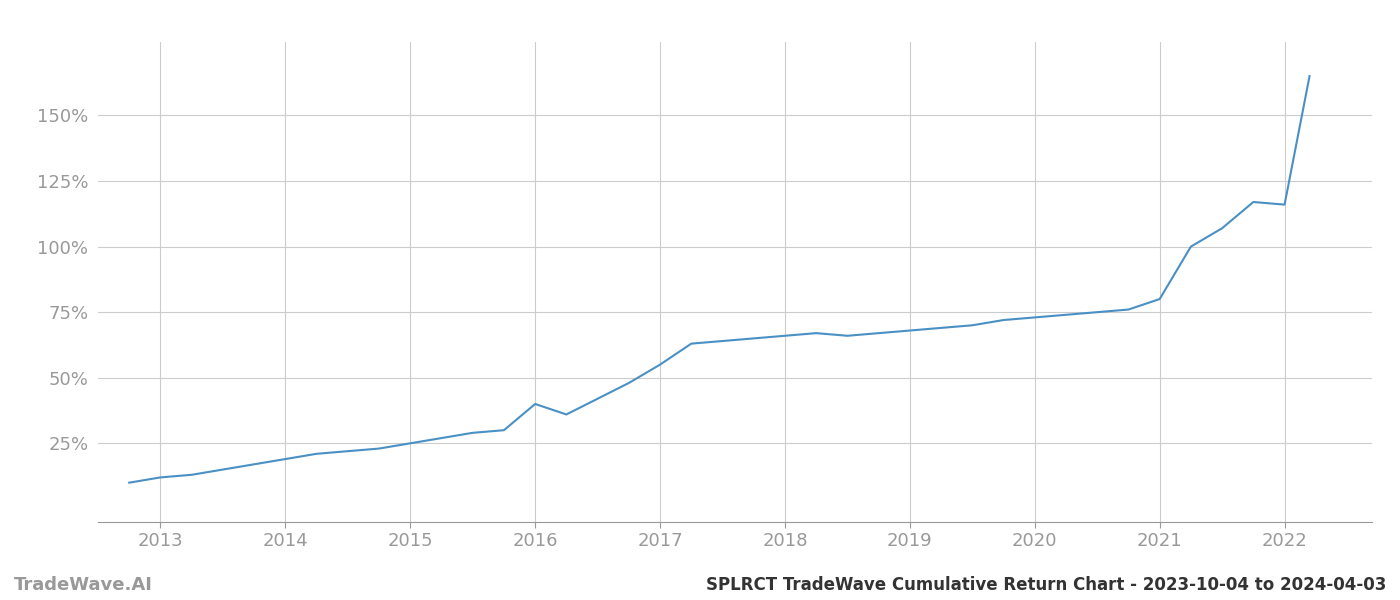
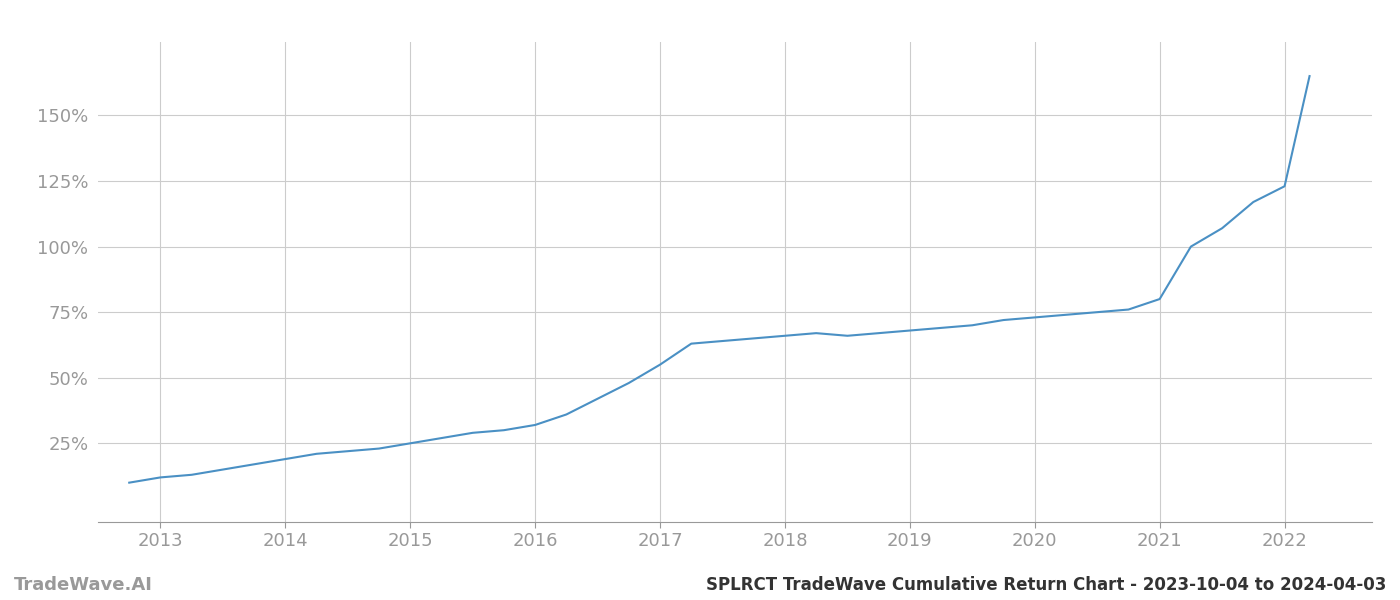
2016: 40% -> 32%
2022: 116% -> 123%
